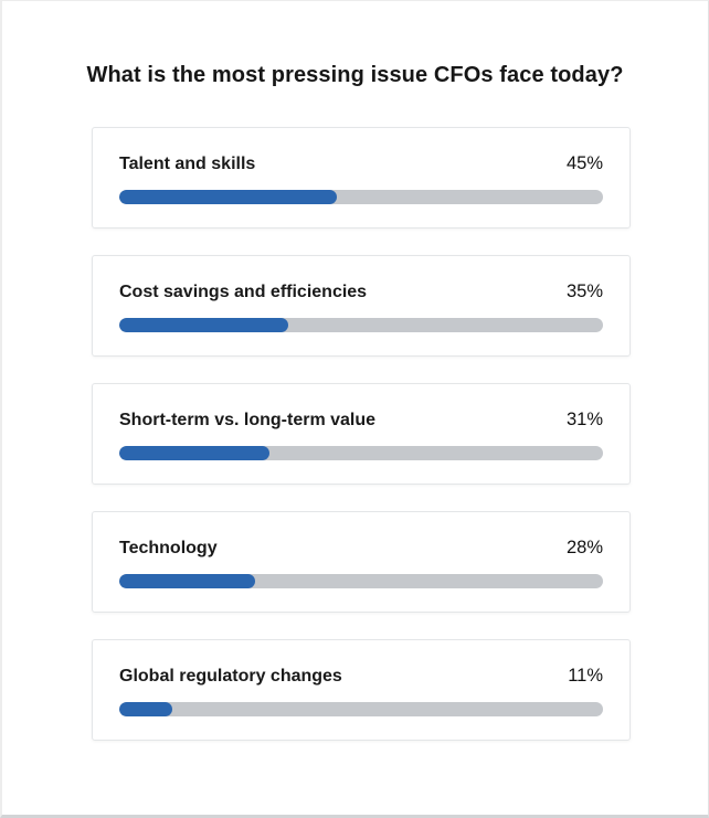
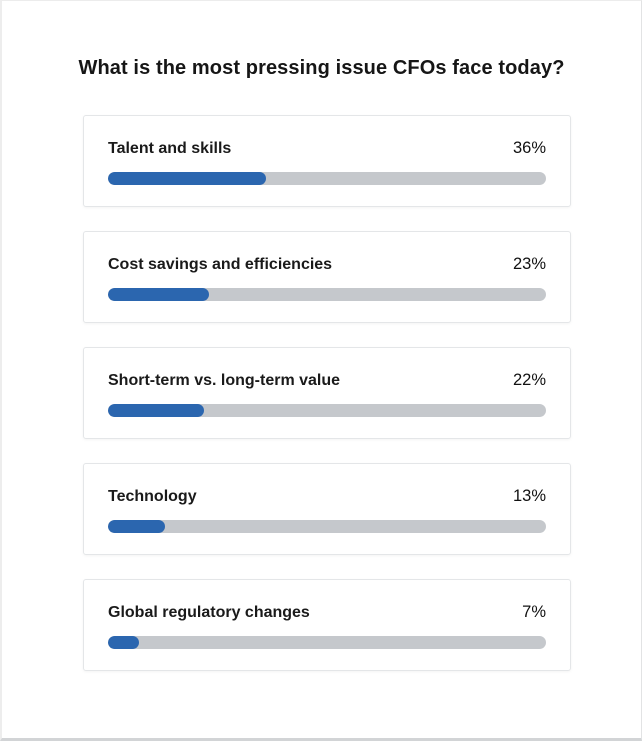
Talent and skills: 45% -> 36%
Cost savings and efficiencies: 35% -> 23%
Short-term vs. long-term value: 31% -> 22%
Technology: 28% -> 13%
Global regulatory changes: 11% -> 7%
